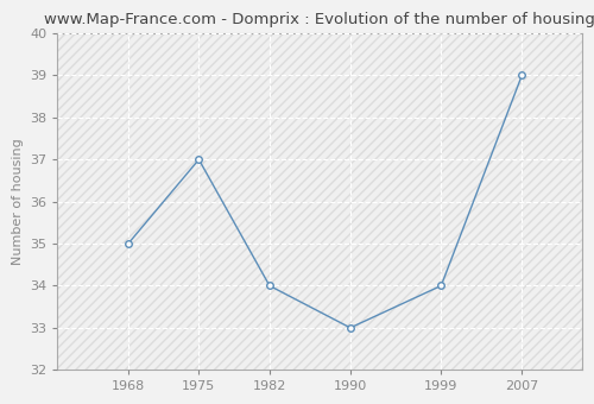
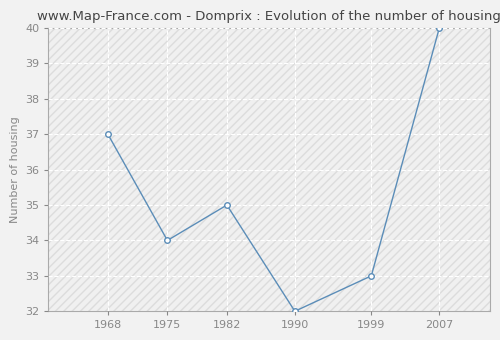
1968: 35 -> 37
1975: 37 -> 34
1982: 34 -> 35
1990: 33 -> 32
1999: 34 -> 33
2007: 39 -> 40
